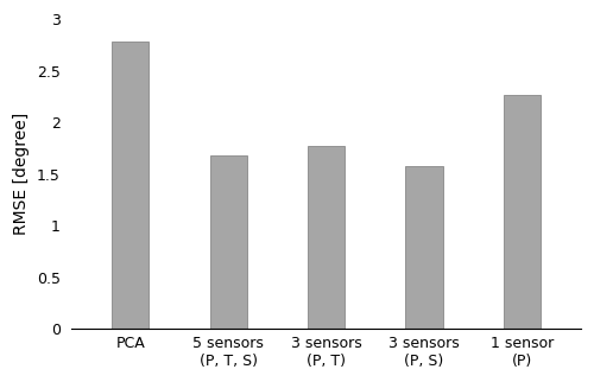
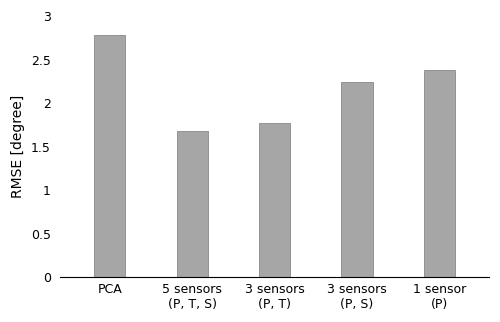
3 sensors (P, S): 1.58 -> 2.24
1 sensor (P): 2.27 -> 2.38
